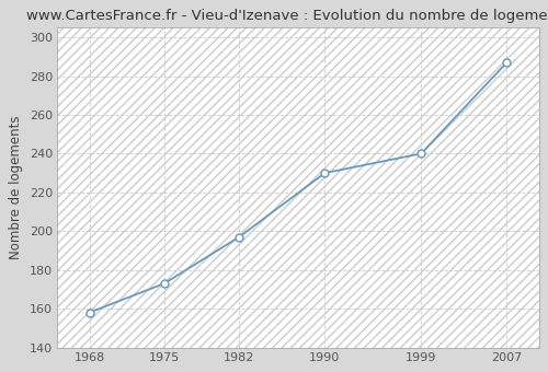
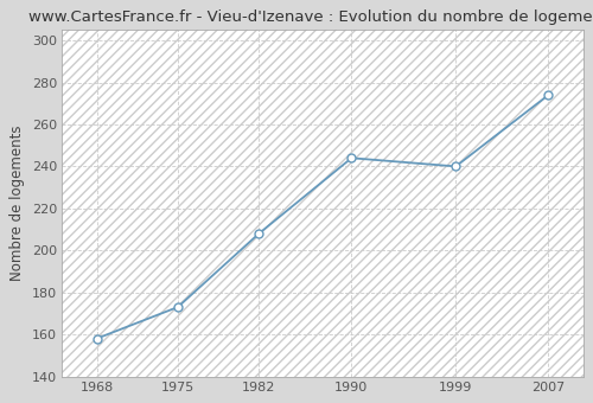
1982: 197 -> 208
1990: 230 -> 244
2007: 287 -> 274
